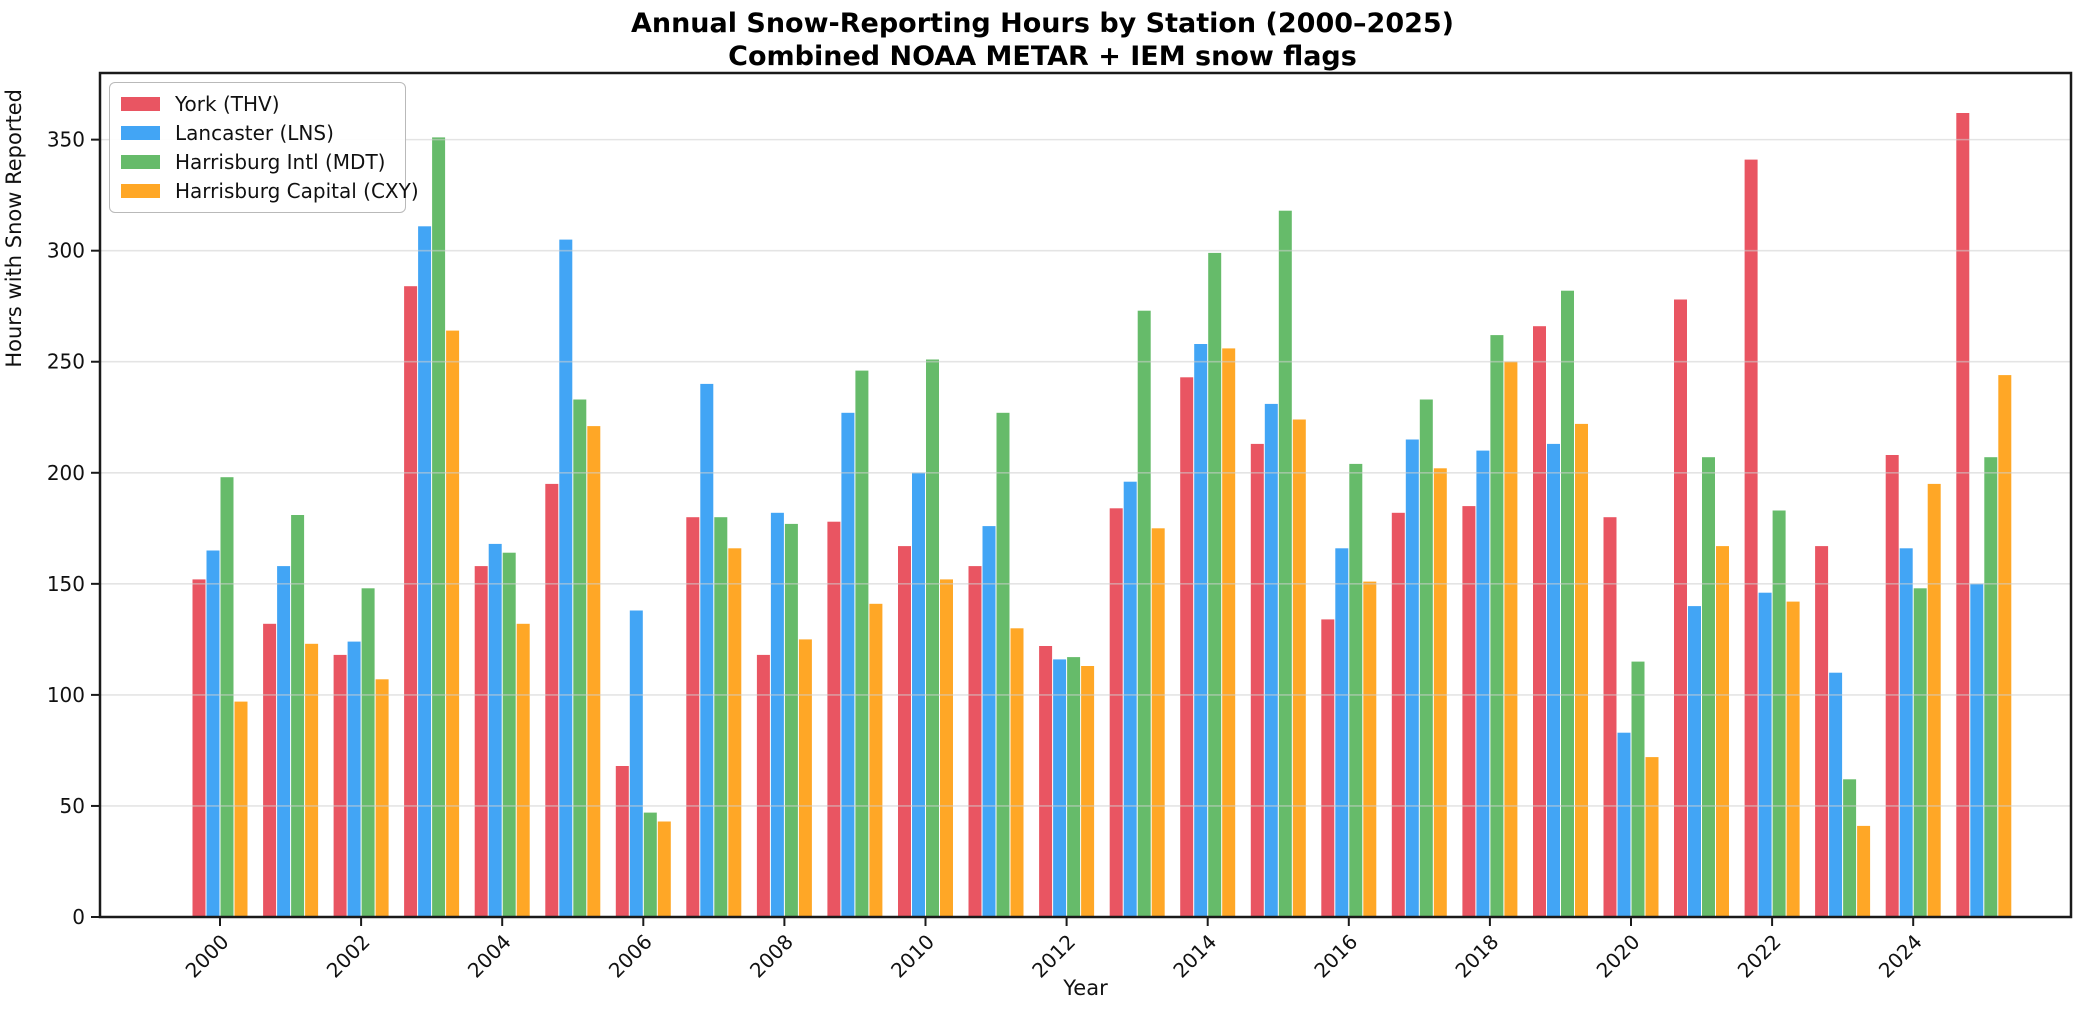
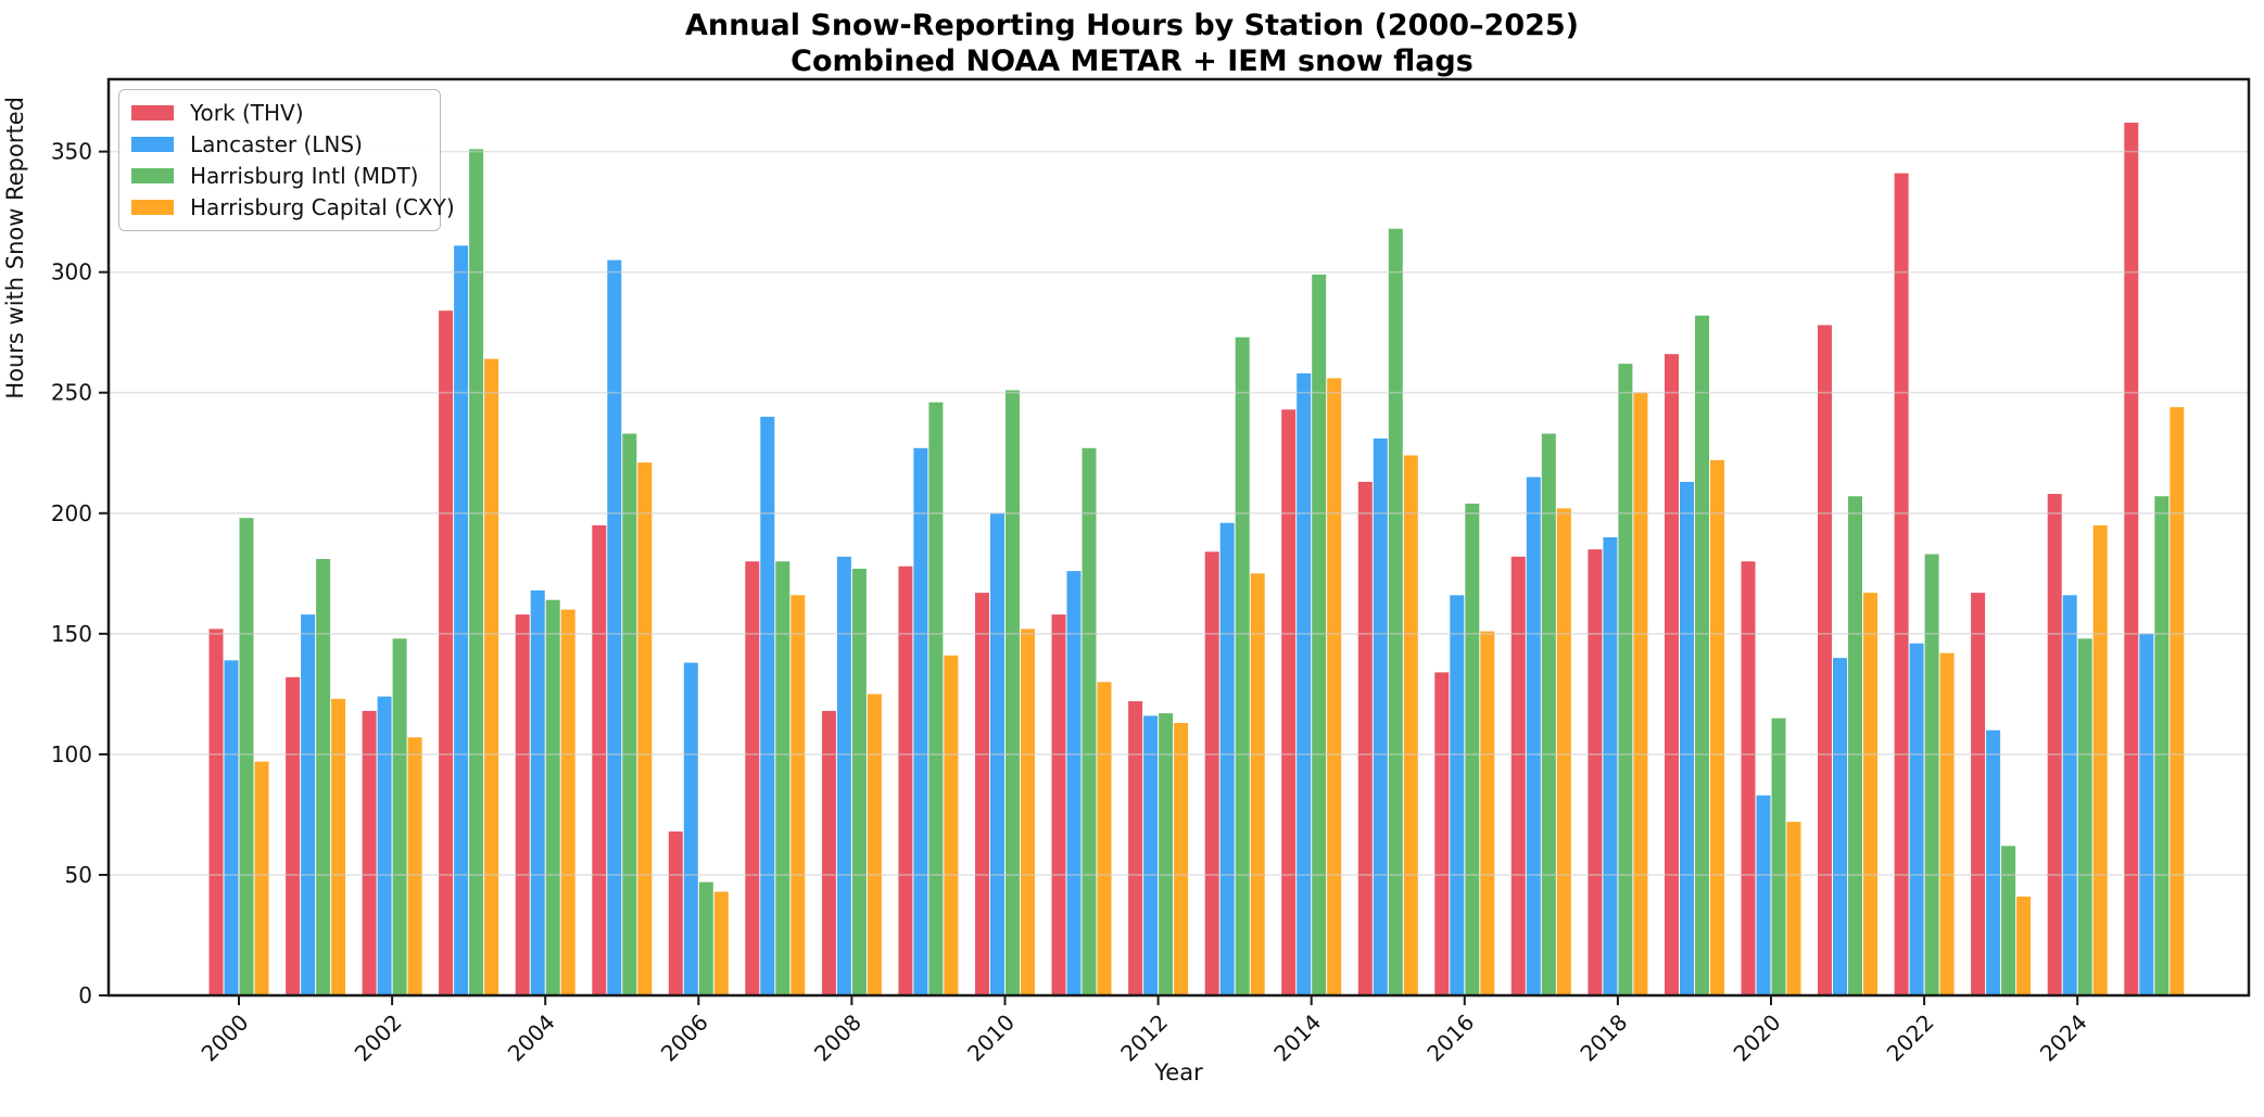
Lancaster (LNS)/2000: 165 -> 139
Harrisburg Capital (CXY)/2004: 132 -> 160
Lancaster (LNS)/2018: 210 -> 190
